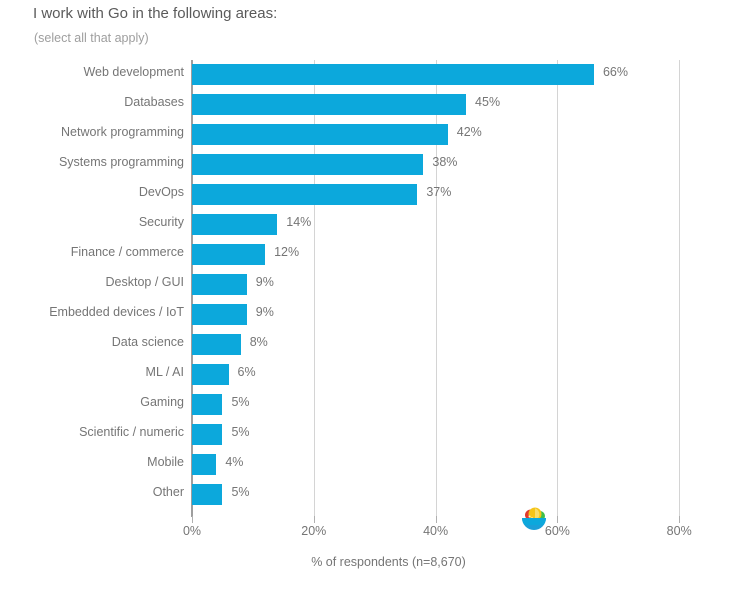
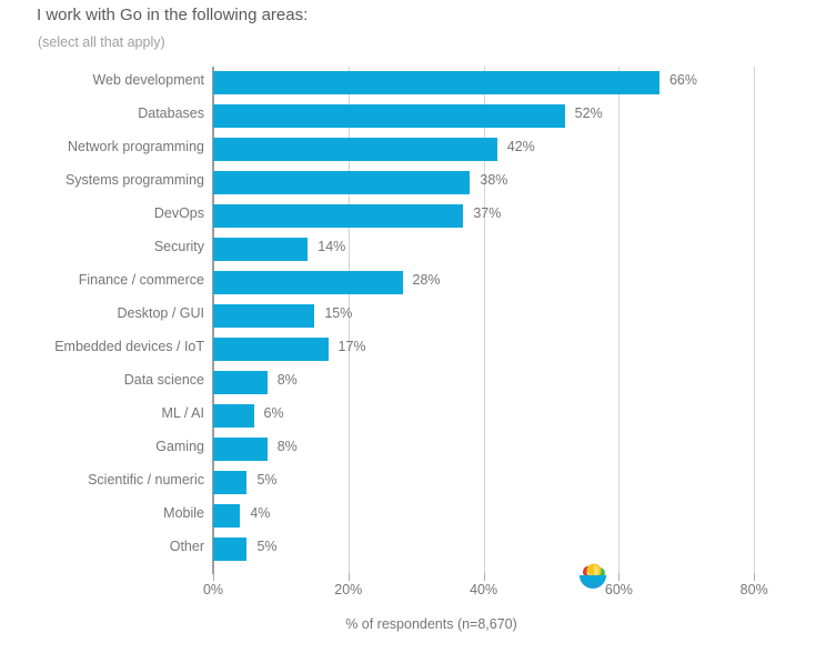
Databases: 45% -> 52%
Finance / commerce: 12% -> 28%
Desktop / GUI: 9% -> 15%
Embedded devices / IoT: 9% -> 17%
Gaming: 5% -> 8%
